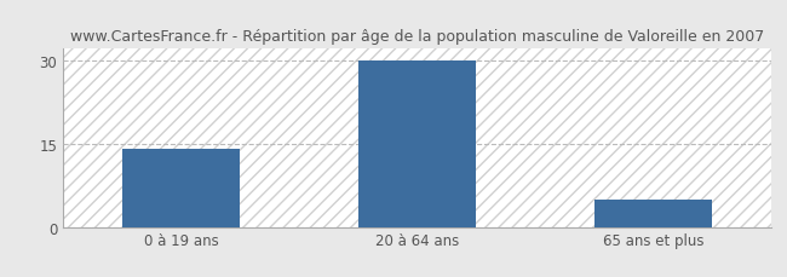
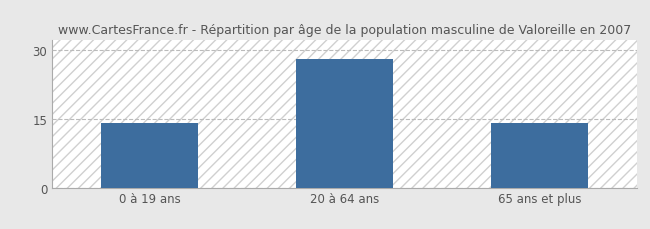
20 à 64 ans: 30 -> 28
65 ans et plus: 5 -> 14
